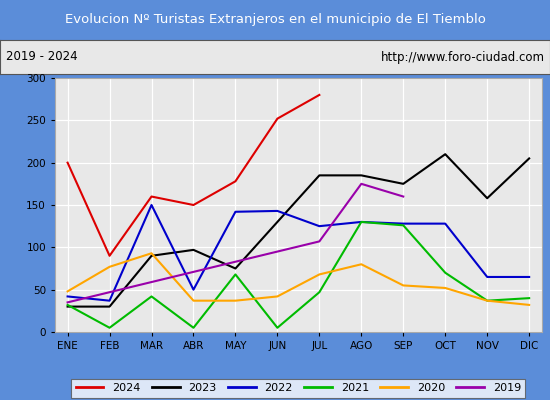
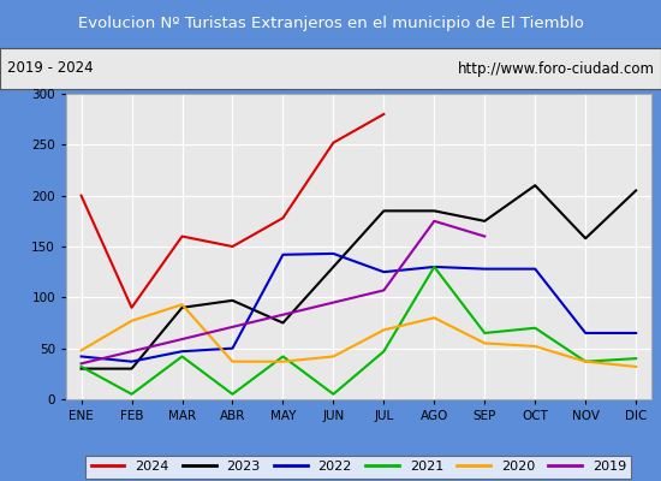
2022/MAR: 150 -> 47
2021/MAY: 68 -> 42
2021/SEP: 126 -> 65
